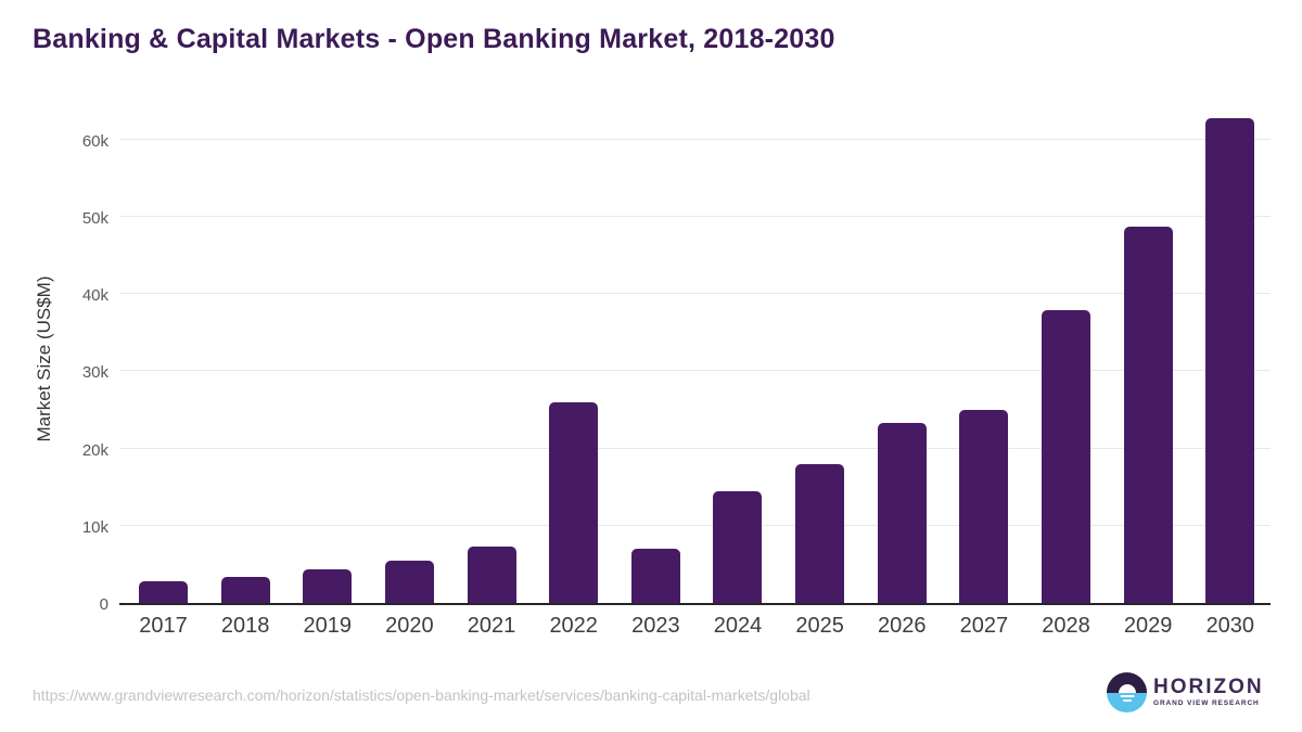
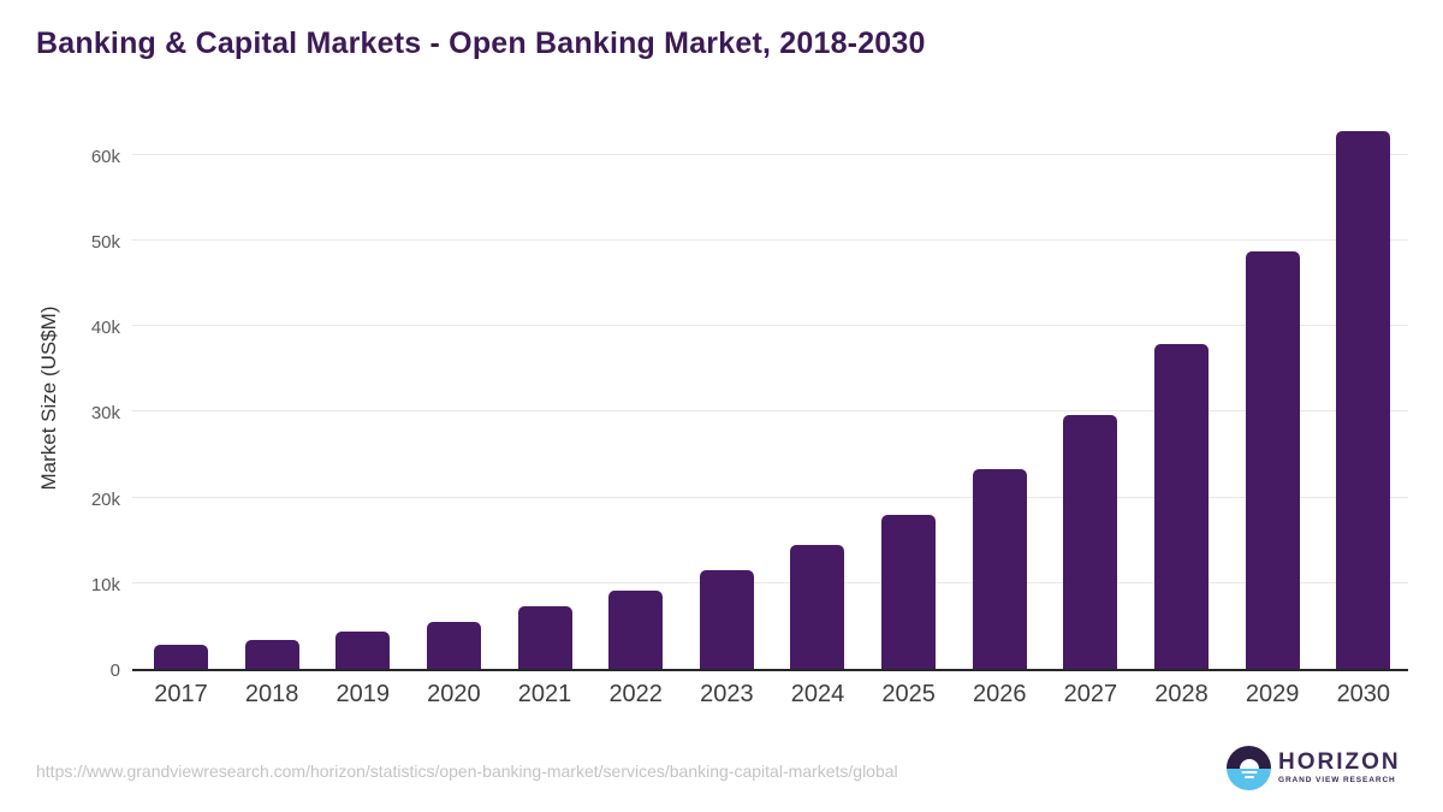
2022: 26k -> 9k
2023: 7k -> 12k
2027: 25k -> 30k
